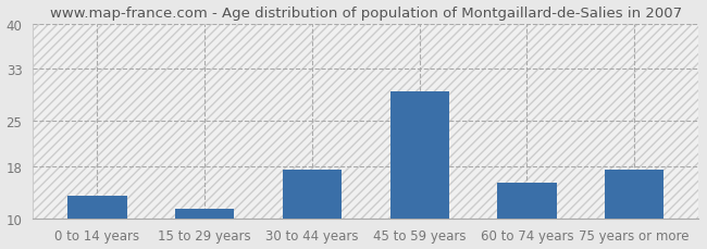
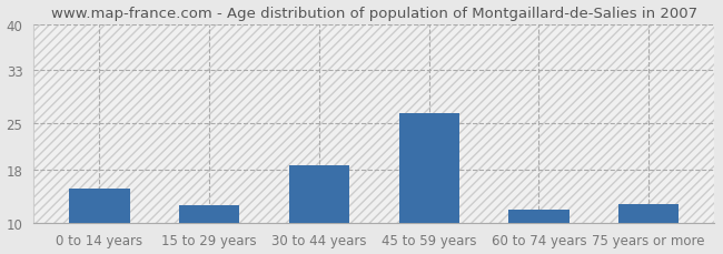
0 to 14 years: 13.5 -> 15.2
15 to 29 years: 11.5 -> 12.6
30 to 44 years: 17.5 -> 18.6
45 to 59 years: 29.5 -> 26.6
60 to 74 years: 15.5 -> 12.0
75 years or more: 17.5 -> 12.8
